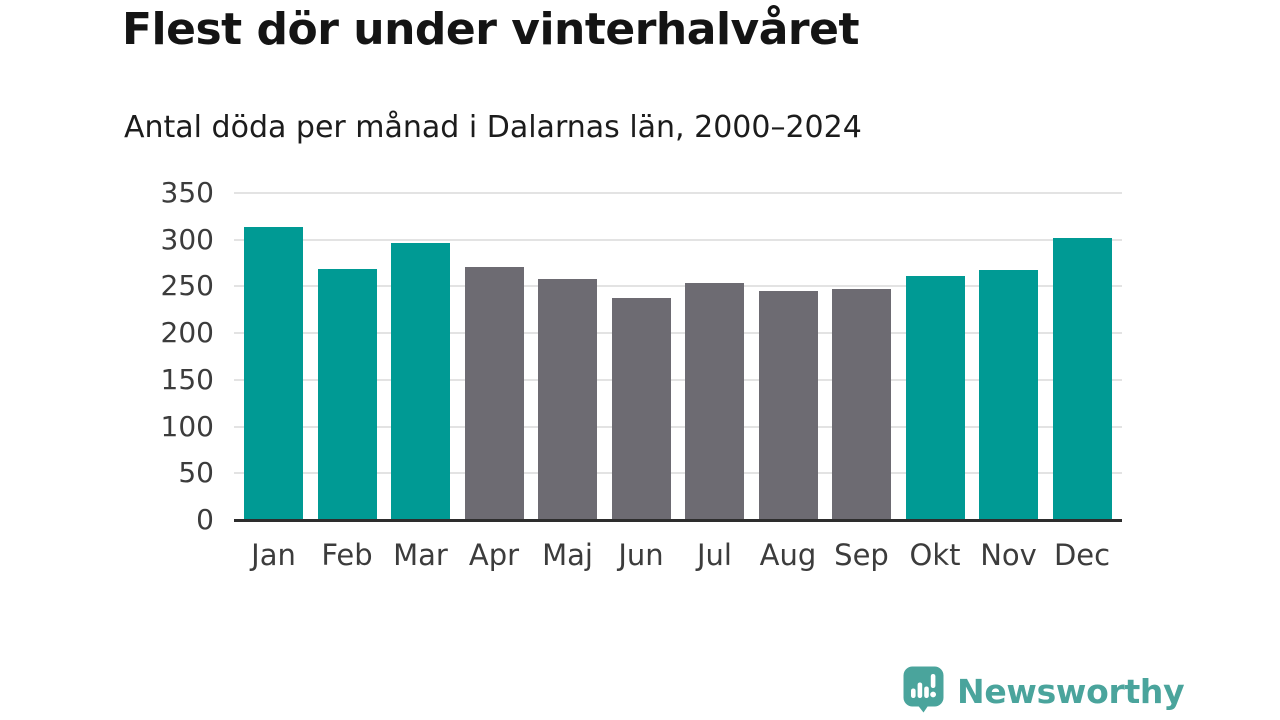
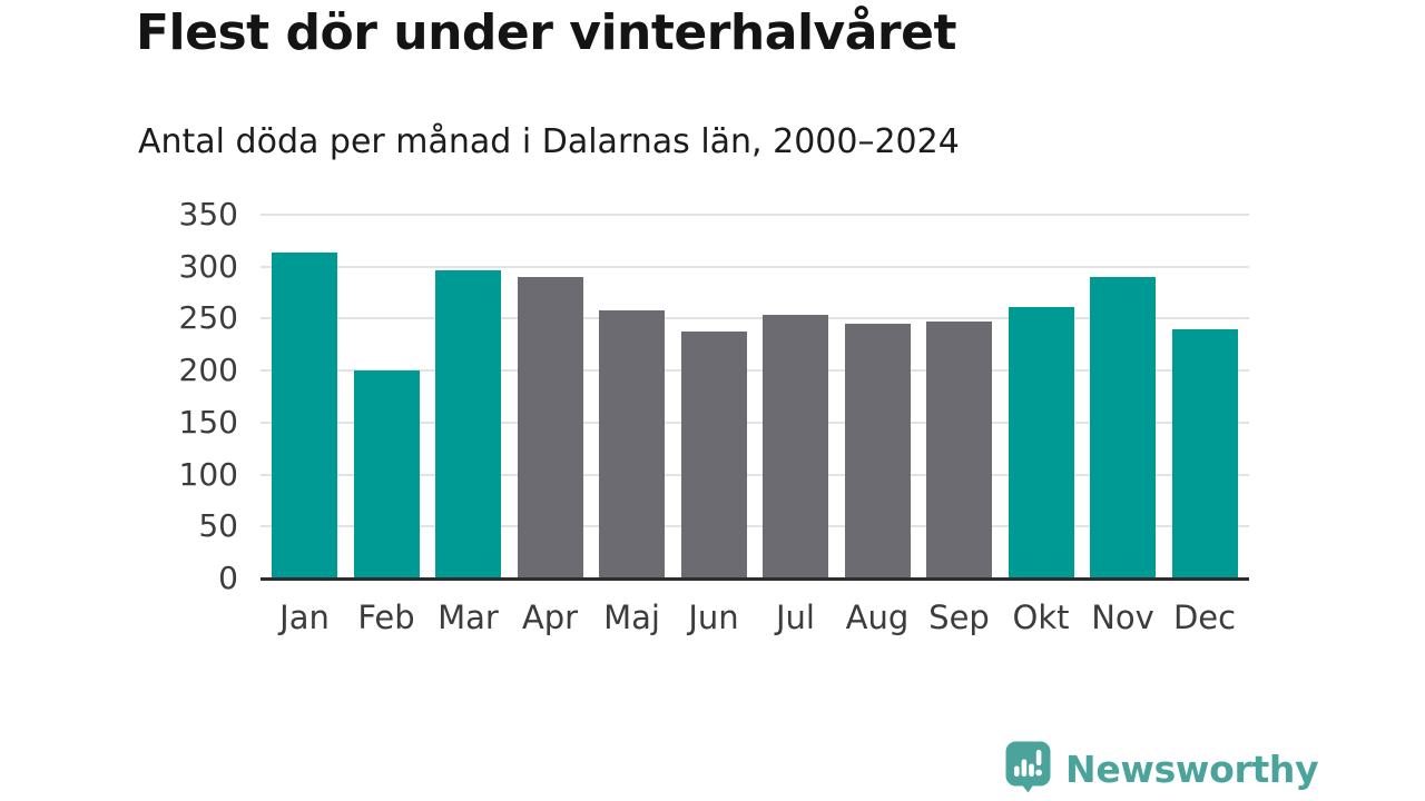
Feb: 270 -> 200
Apr: 270 -> 290
Nov: 270 -> 290
Dec: 300 -> 240
